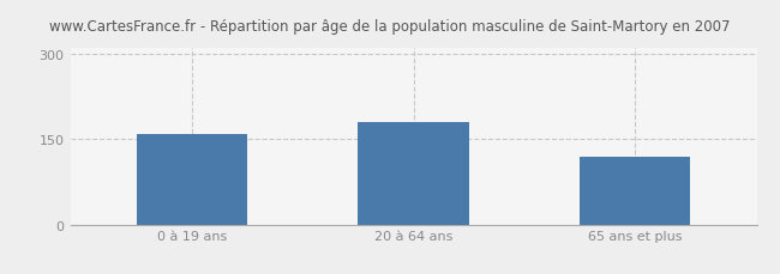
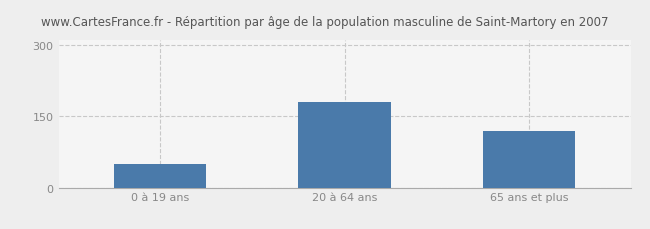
0 à 19 ans: 160 -> 50
